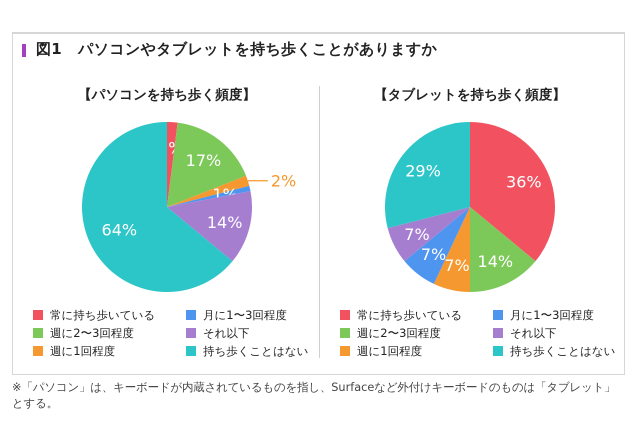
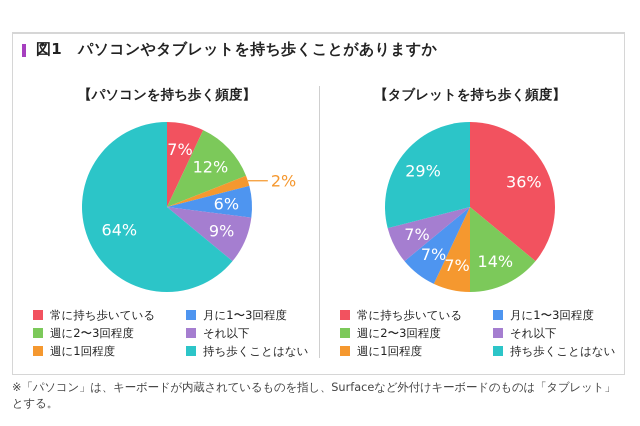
【パソコンを持ち歩く頻度】/常に持ち歩いている: 2% -> 7%
【パソコンを持ち歩く頻度】/週に2〜3回程度: 17% -> 12%
【パソコンを持ち歩く頻度】/月に1〜3回程度: 1% -> 6%
【パソコンを持ち歩く頻度】/それ以下: 14% -> 9%
